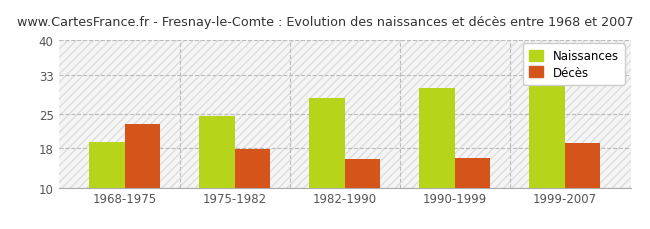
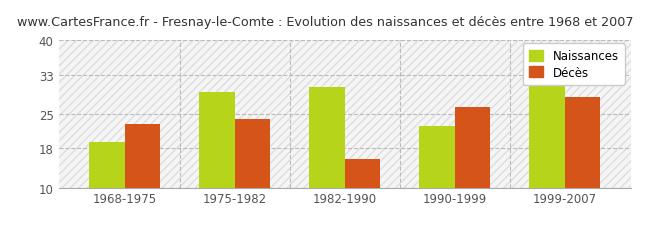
Naissances/1975-1982: 24.5 -> 29.5
Décès/1975-1982: 17.8 -> 24.0
Naissances/1982-1990: 28.2 -> 30.5
Naissances/1990-1999: 30.2 -> 22.5
Décès/1990-1999: 16.0 -> 26.5
Décès/1999-2007: 19.0 -> 28.5
